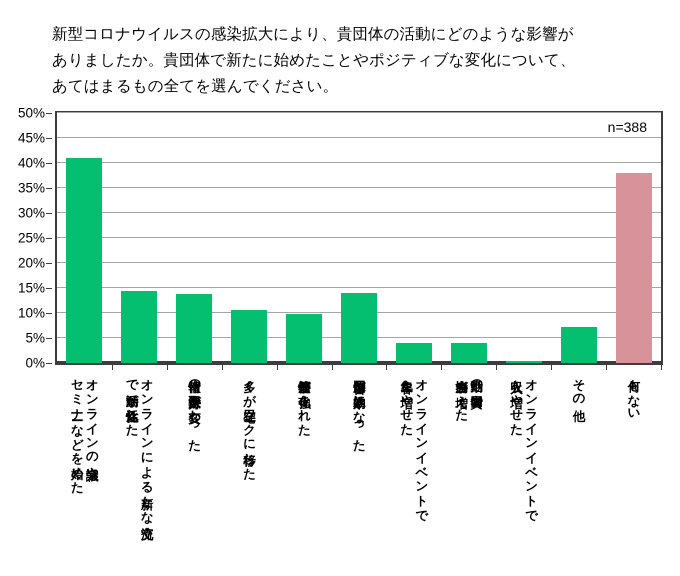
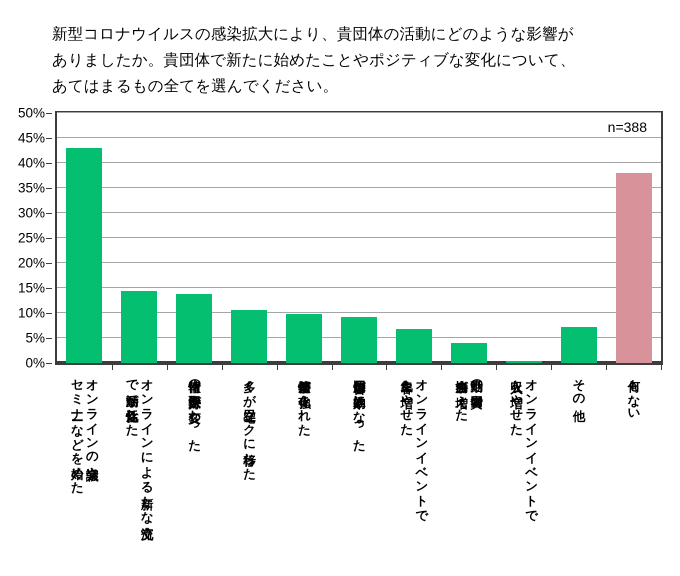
オンラインの会議や セミナーなどを始めた: 41% -> 43%
団体運営が効率的になった: 14% -> 9%
オンラインイベントで 集客を増やせた: 4% -> 7%
